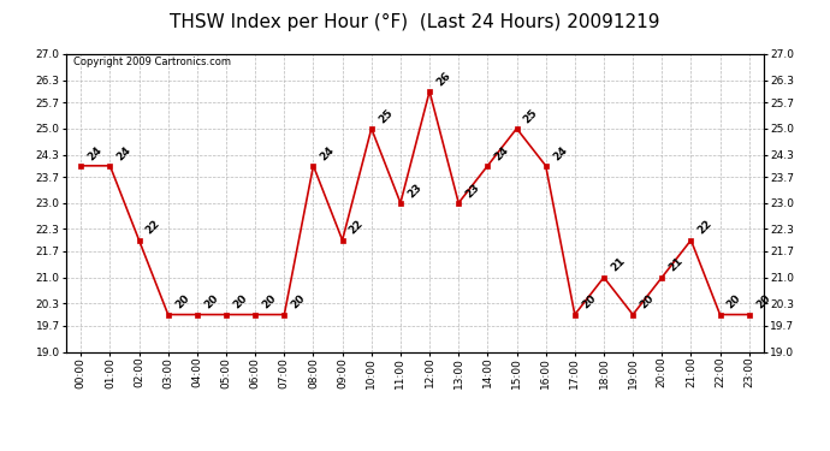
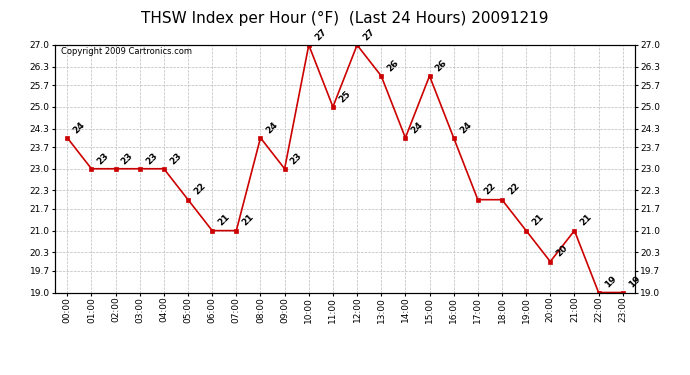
01:00: 24 -> 23
02:00: 22 -> 23
03:00: 20 -> 23
04:00: 20 -> 23
05:00: 20 -> 22
06:00: 20 -> 21
07:00: 20 -> 21
09:00: 22 -> 23
10:00: 25 -> 27
11:00: 23 -> 25
12:00: 26 -> 27
13:00: 23 -> 26
15:00: 25 -> 26
17:00: 20 -> 22
18:00: 21 -> 22
19:00: 20 -> 21
20:00: 21 -> 20
21:00: 22 -> 21
22:00: 20 -> 19
23:00: 20 -> 19
